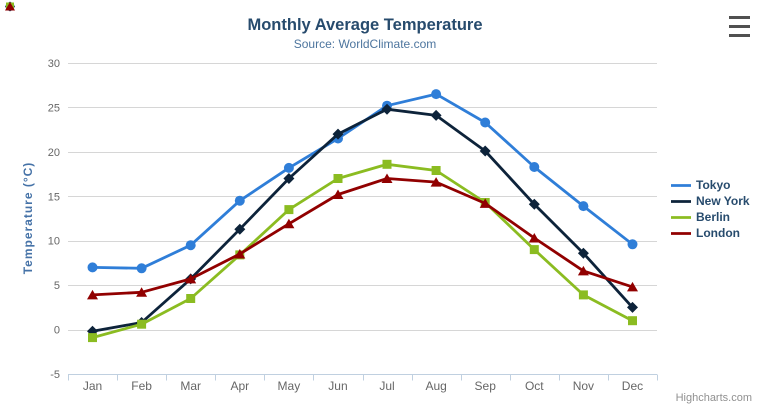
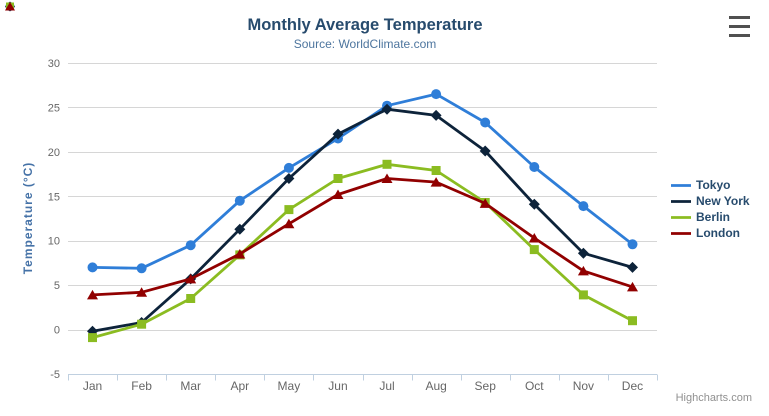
New York/Dec: 2 -> 7
